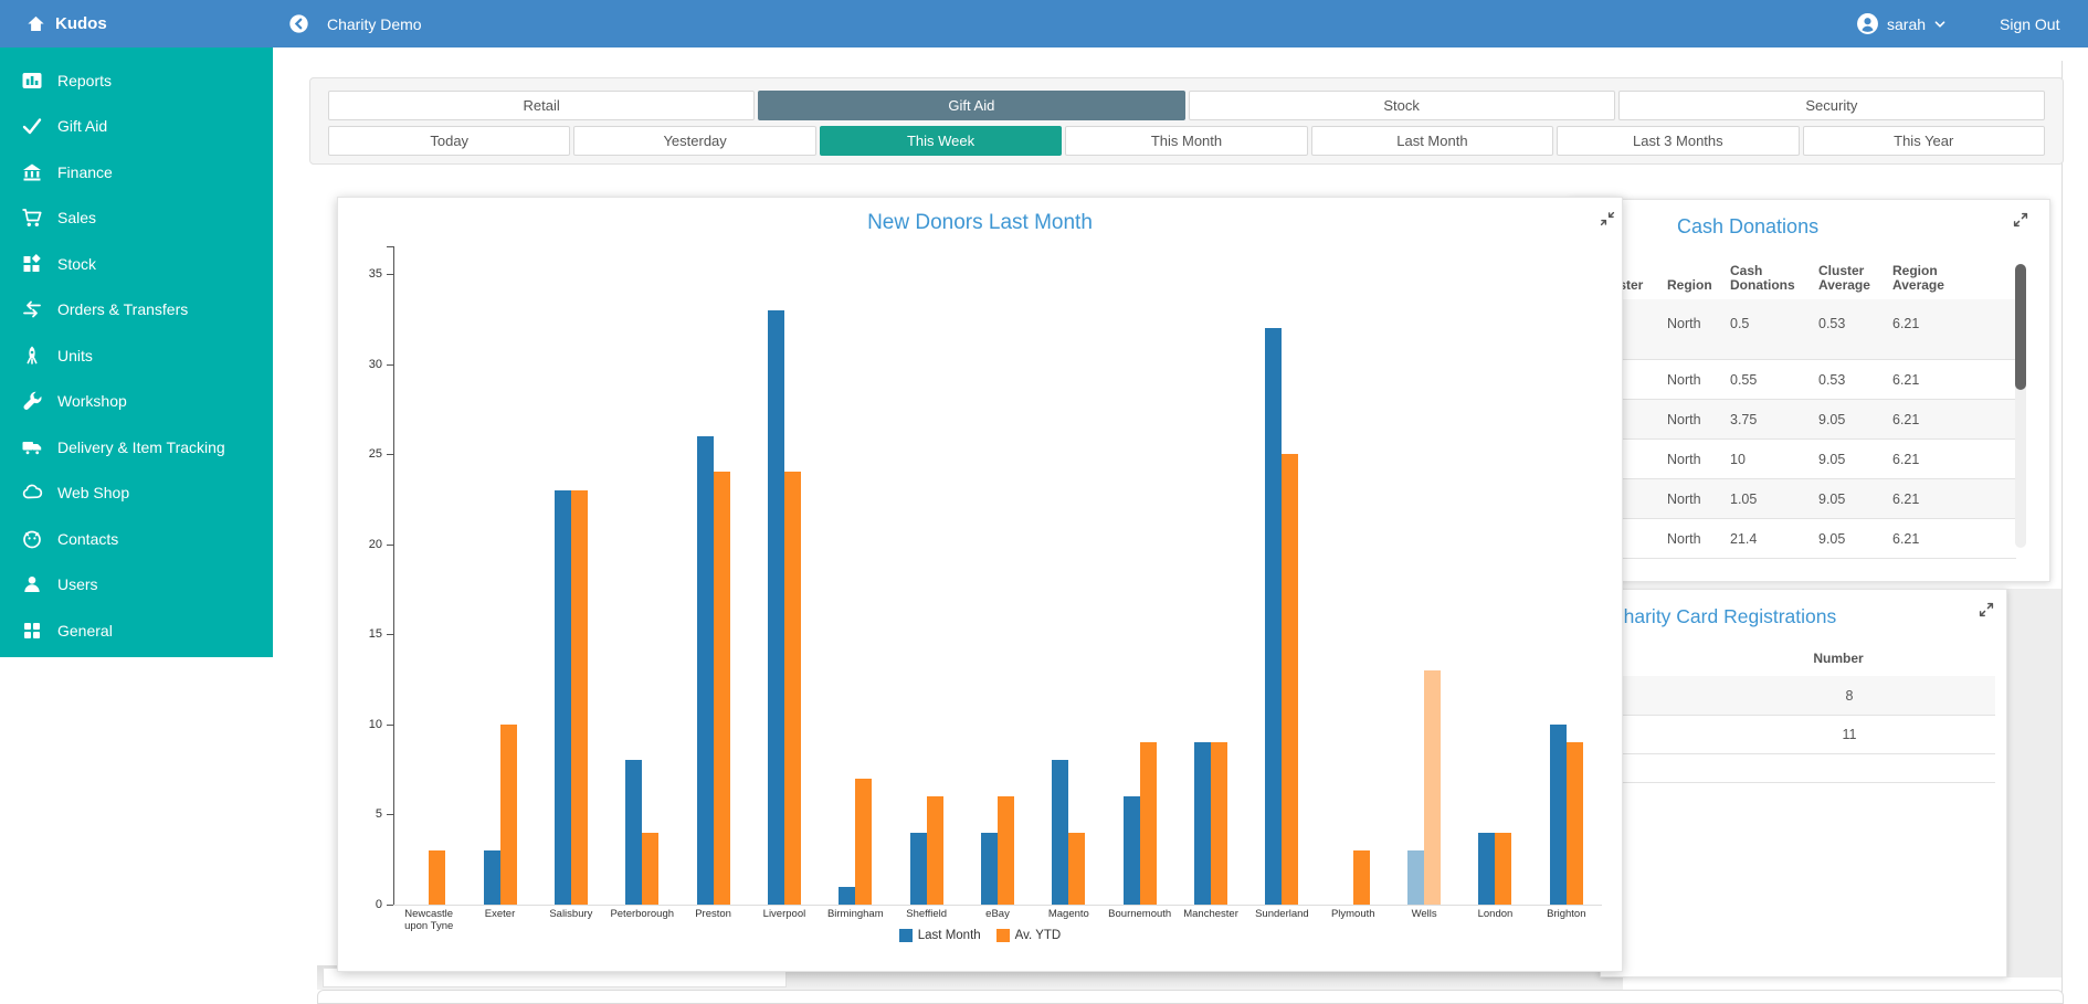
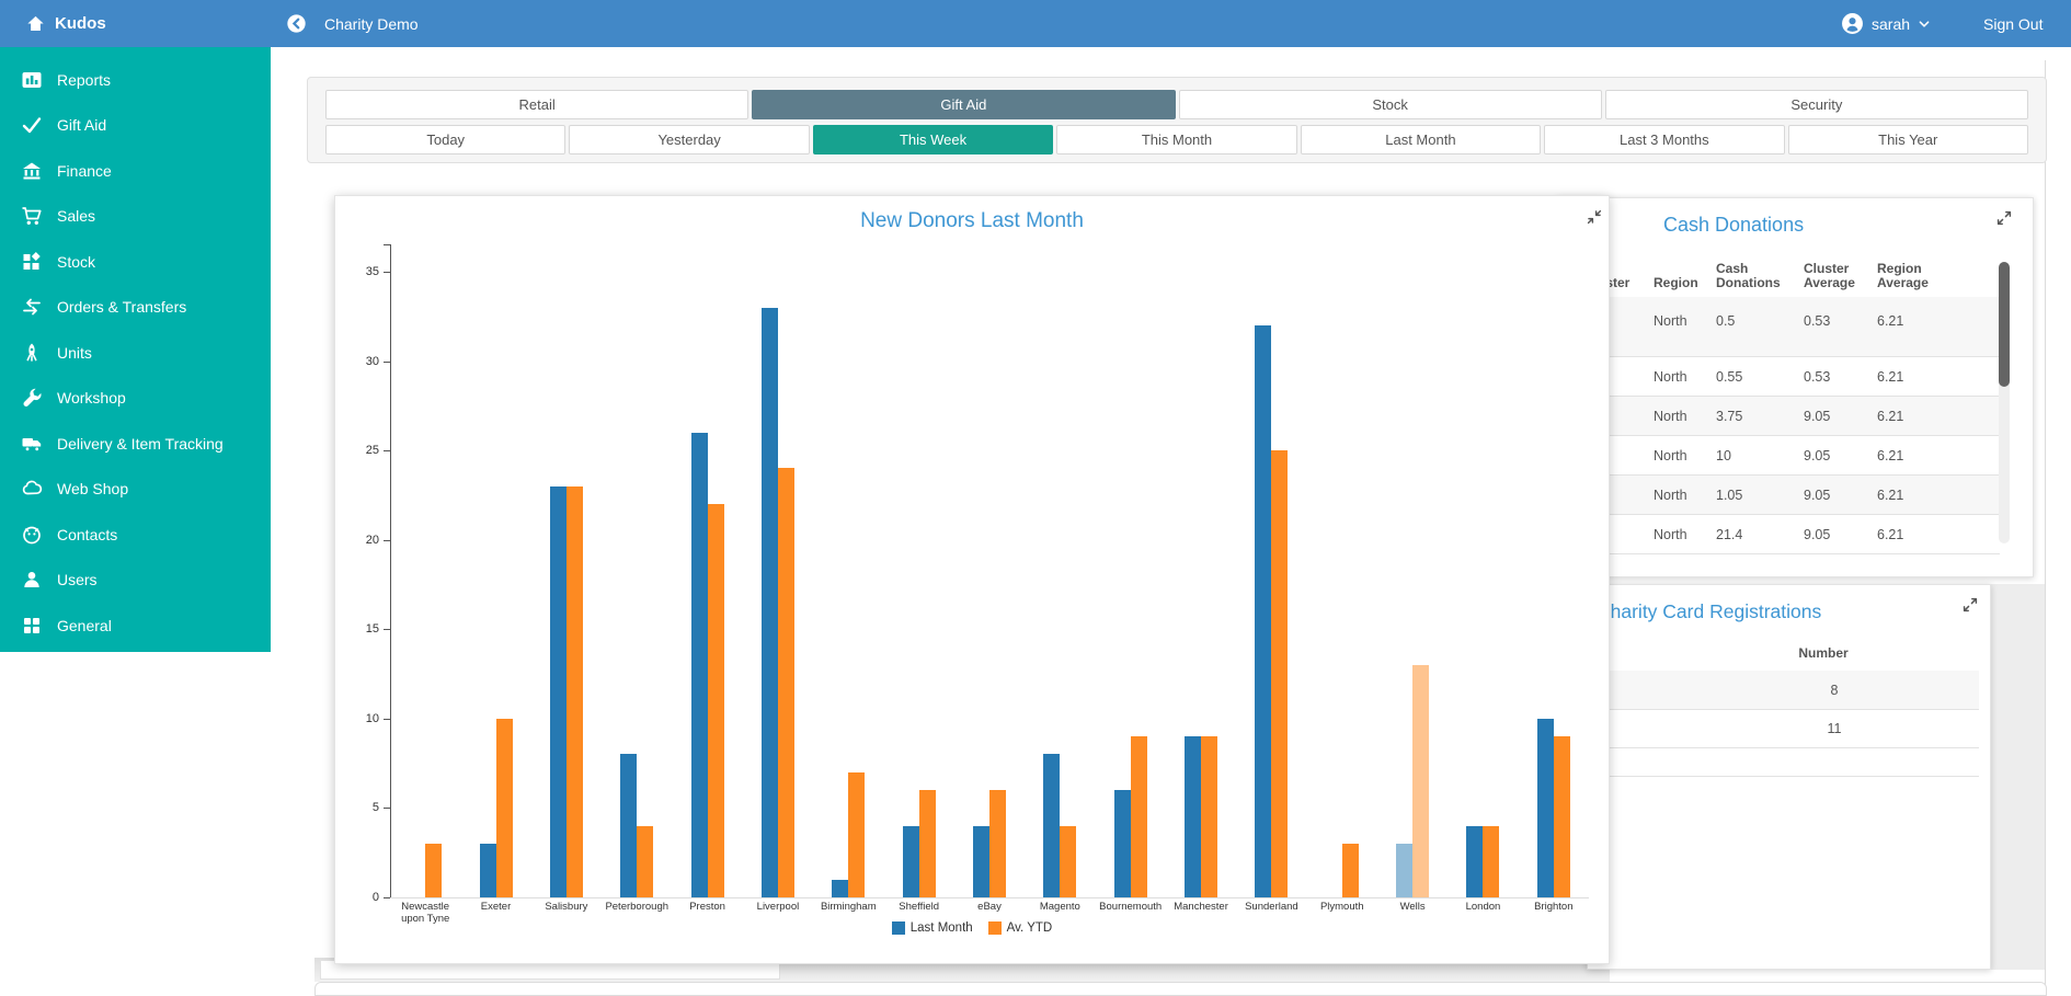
Av. YTD/Preston: 24 -> 22
